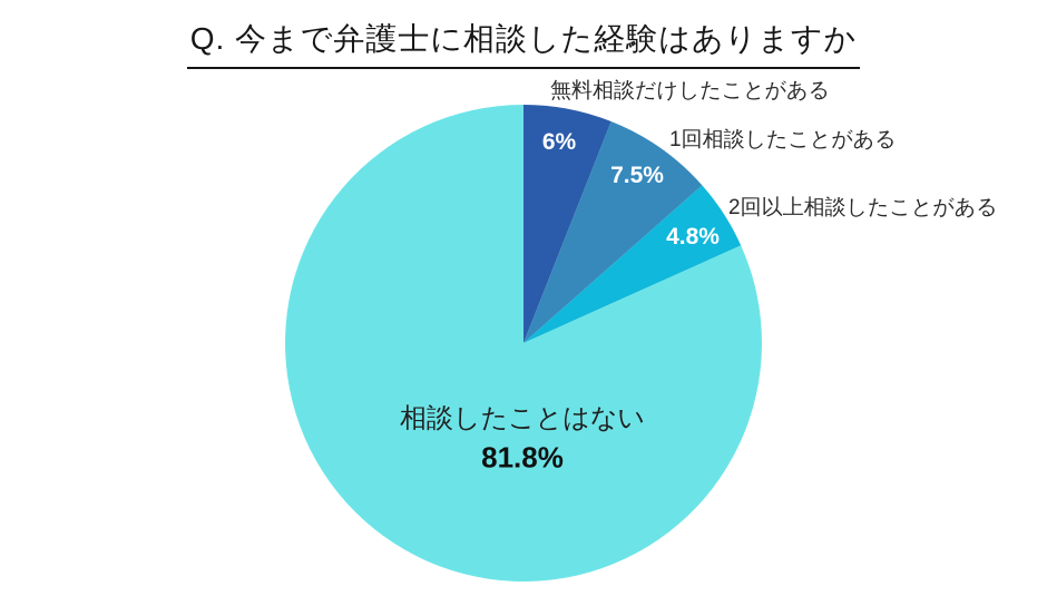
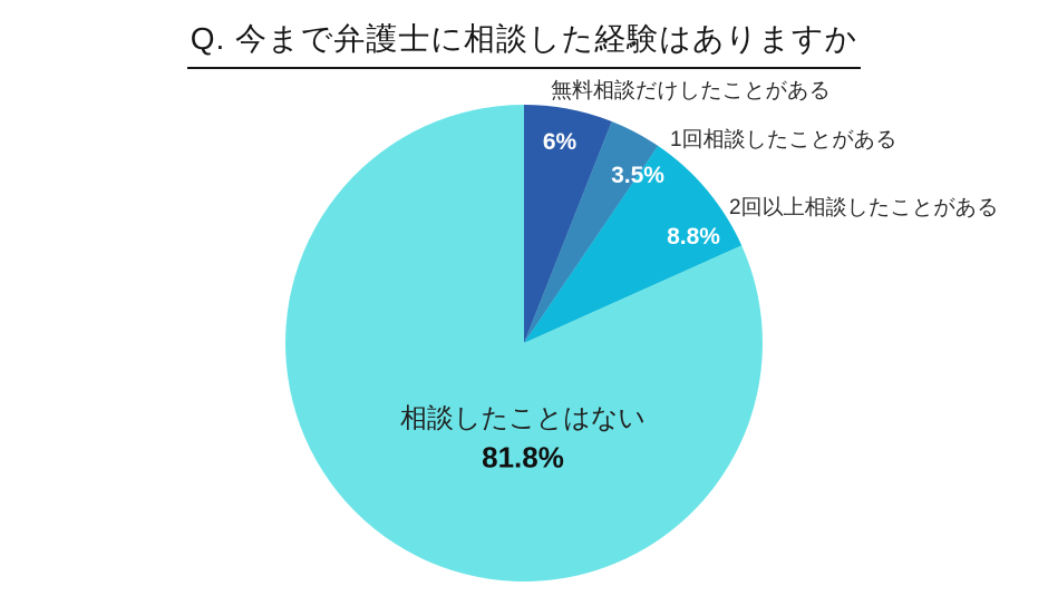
1回相談したことがある: 7.5% -> 3.5%
2回以上相談したことがある: 4.8% -> 8.8%
